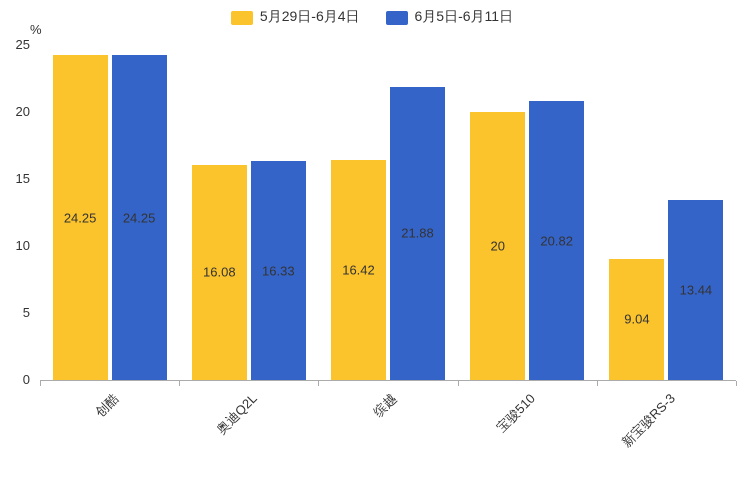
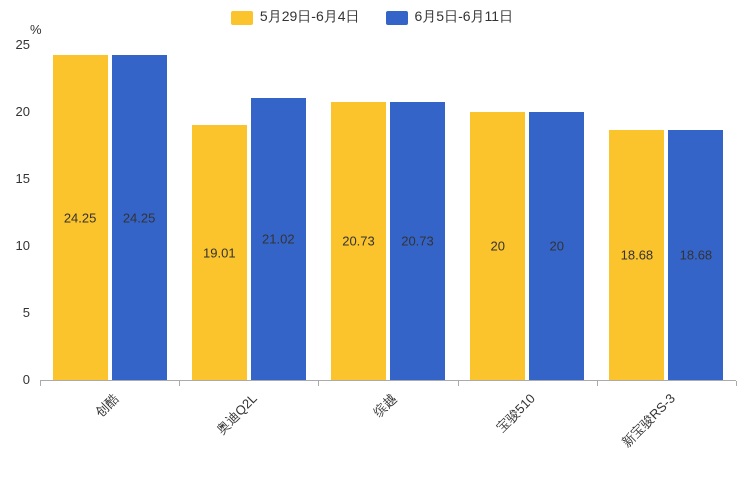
5月29日-6月4日/奥迪Q2L: 16.08 -> 19.01
6月5日-6月11日/奥迪Q2L: 16.33 -> 21.02
5月29日-6月4日/缤越: 16.42 -> 20.73
6月5日-6月11日/缤越: 21.88 -> 20.73
6月5日-6月11日/宝骏510: 20.82 -> 20
5月29日-6月4日/新宝骏RS-3: 9.04 -> 18.68
6月5日-6月11日/新宝骏RS-3: 13.44 -> 18.68
